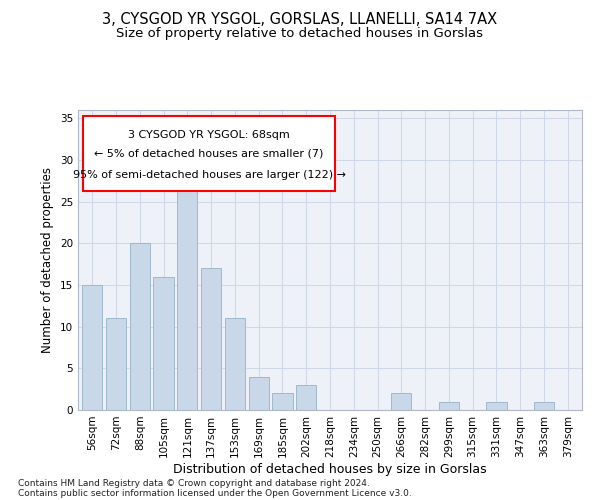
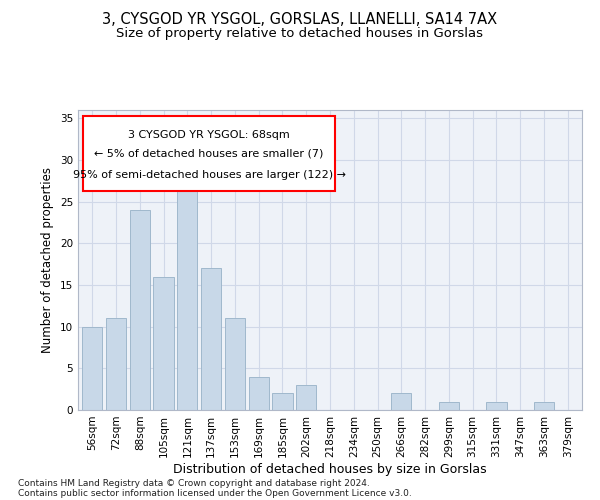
56sqm: 15 -> 10
88sqm: 20 -> 24
